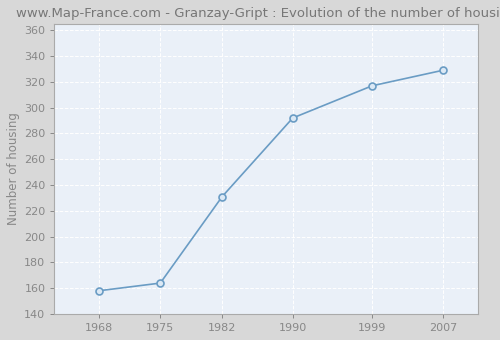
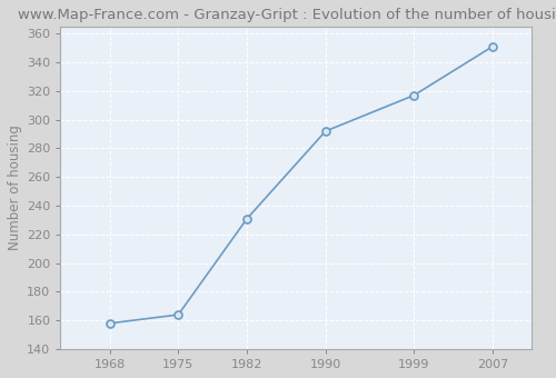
2007: 329 -> 351
